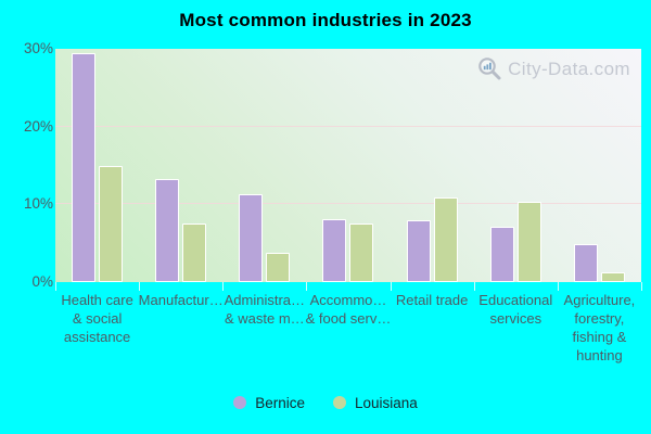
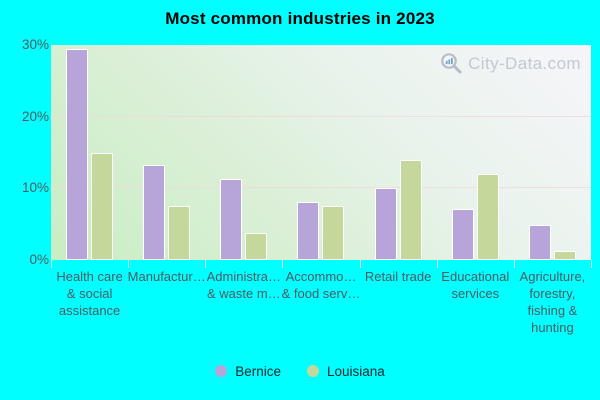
Bernice/Retail trade: 8% -> 10%
Louisiana/Retail trade: 11% -> 14%
Louisiana/Educational services: 10% -> 12%
